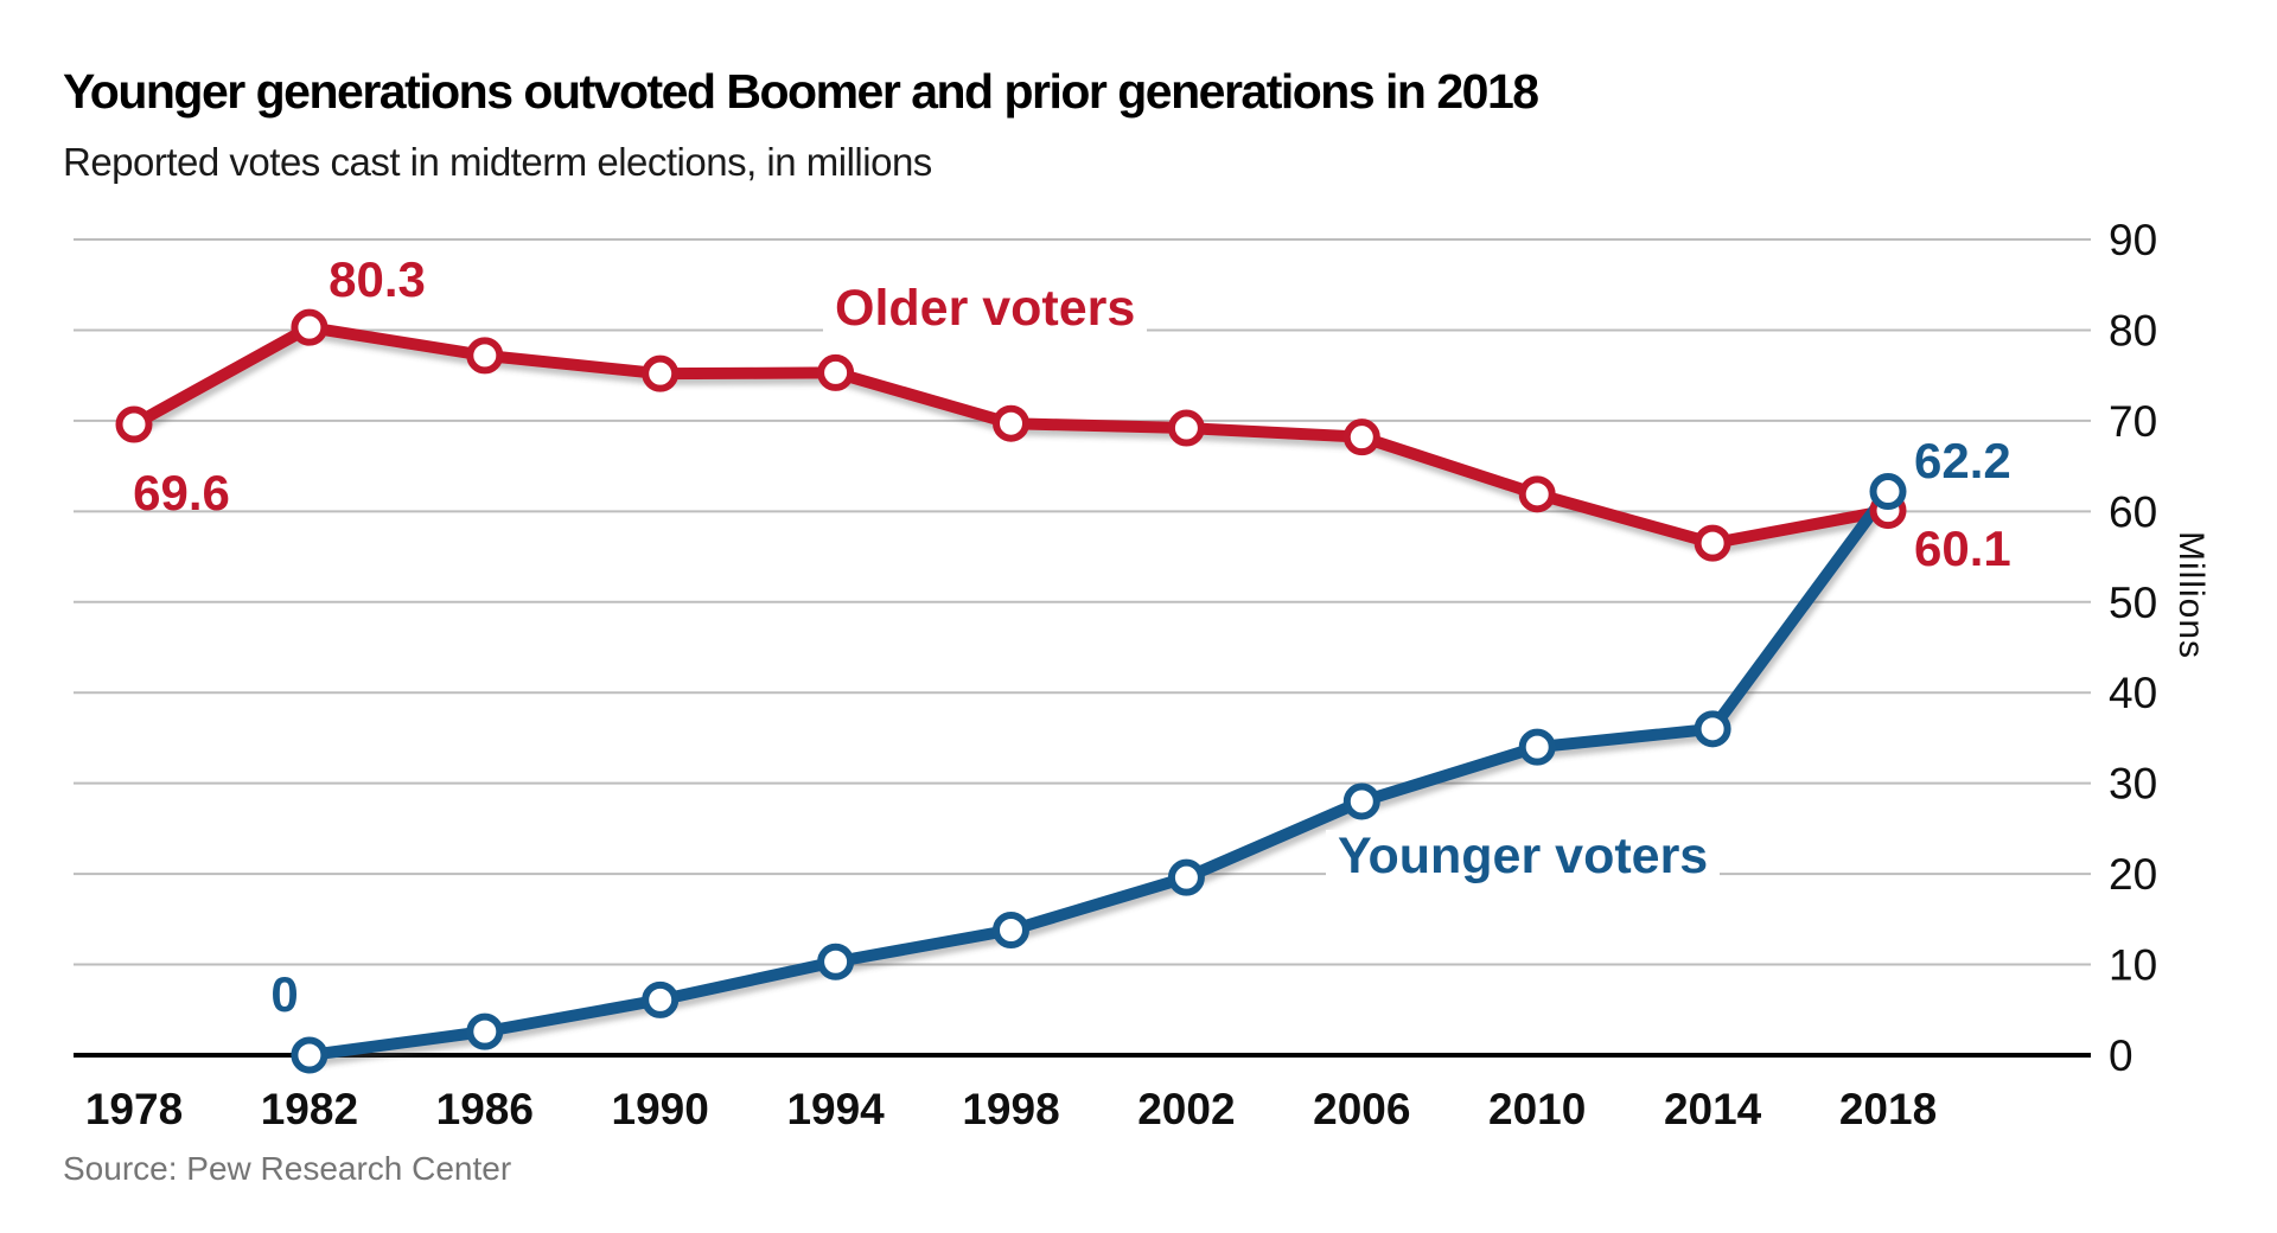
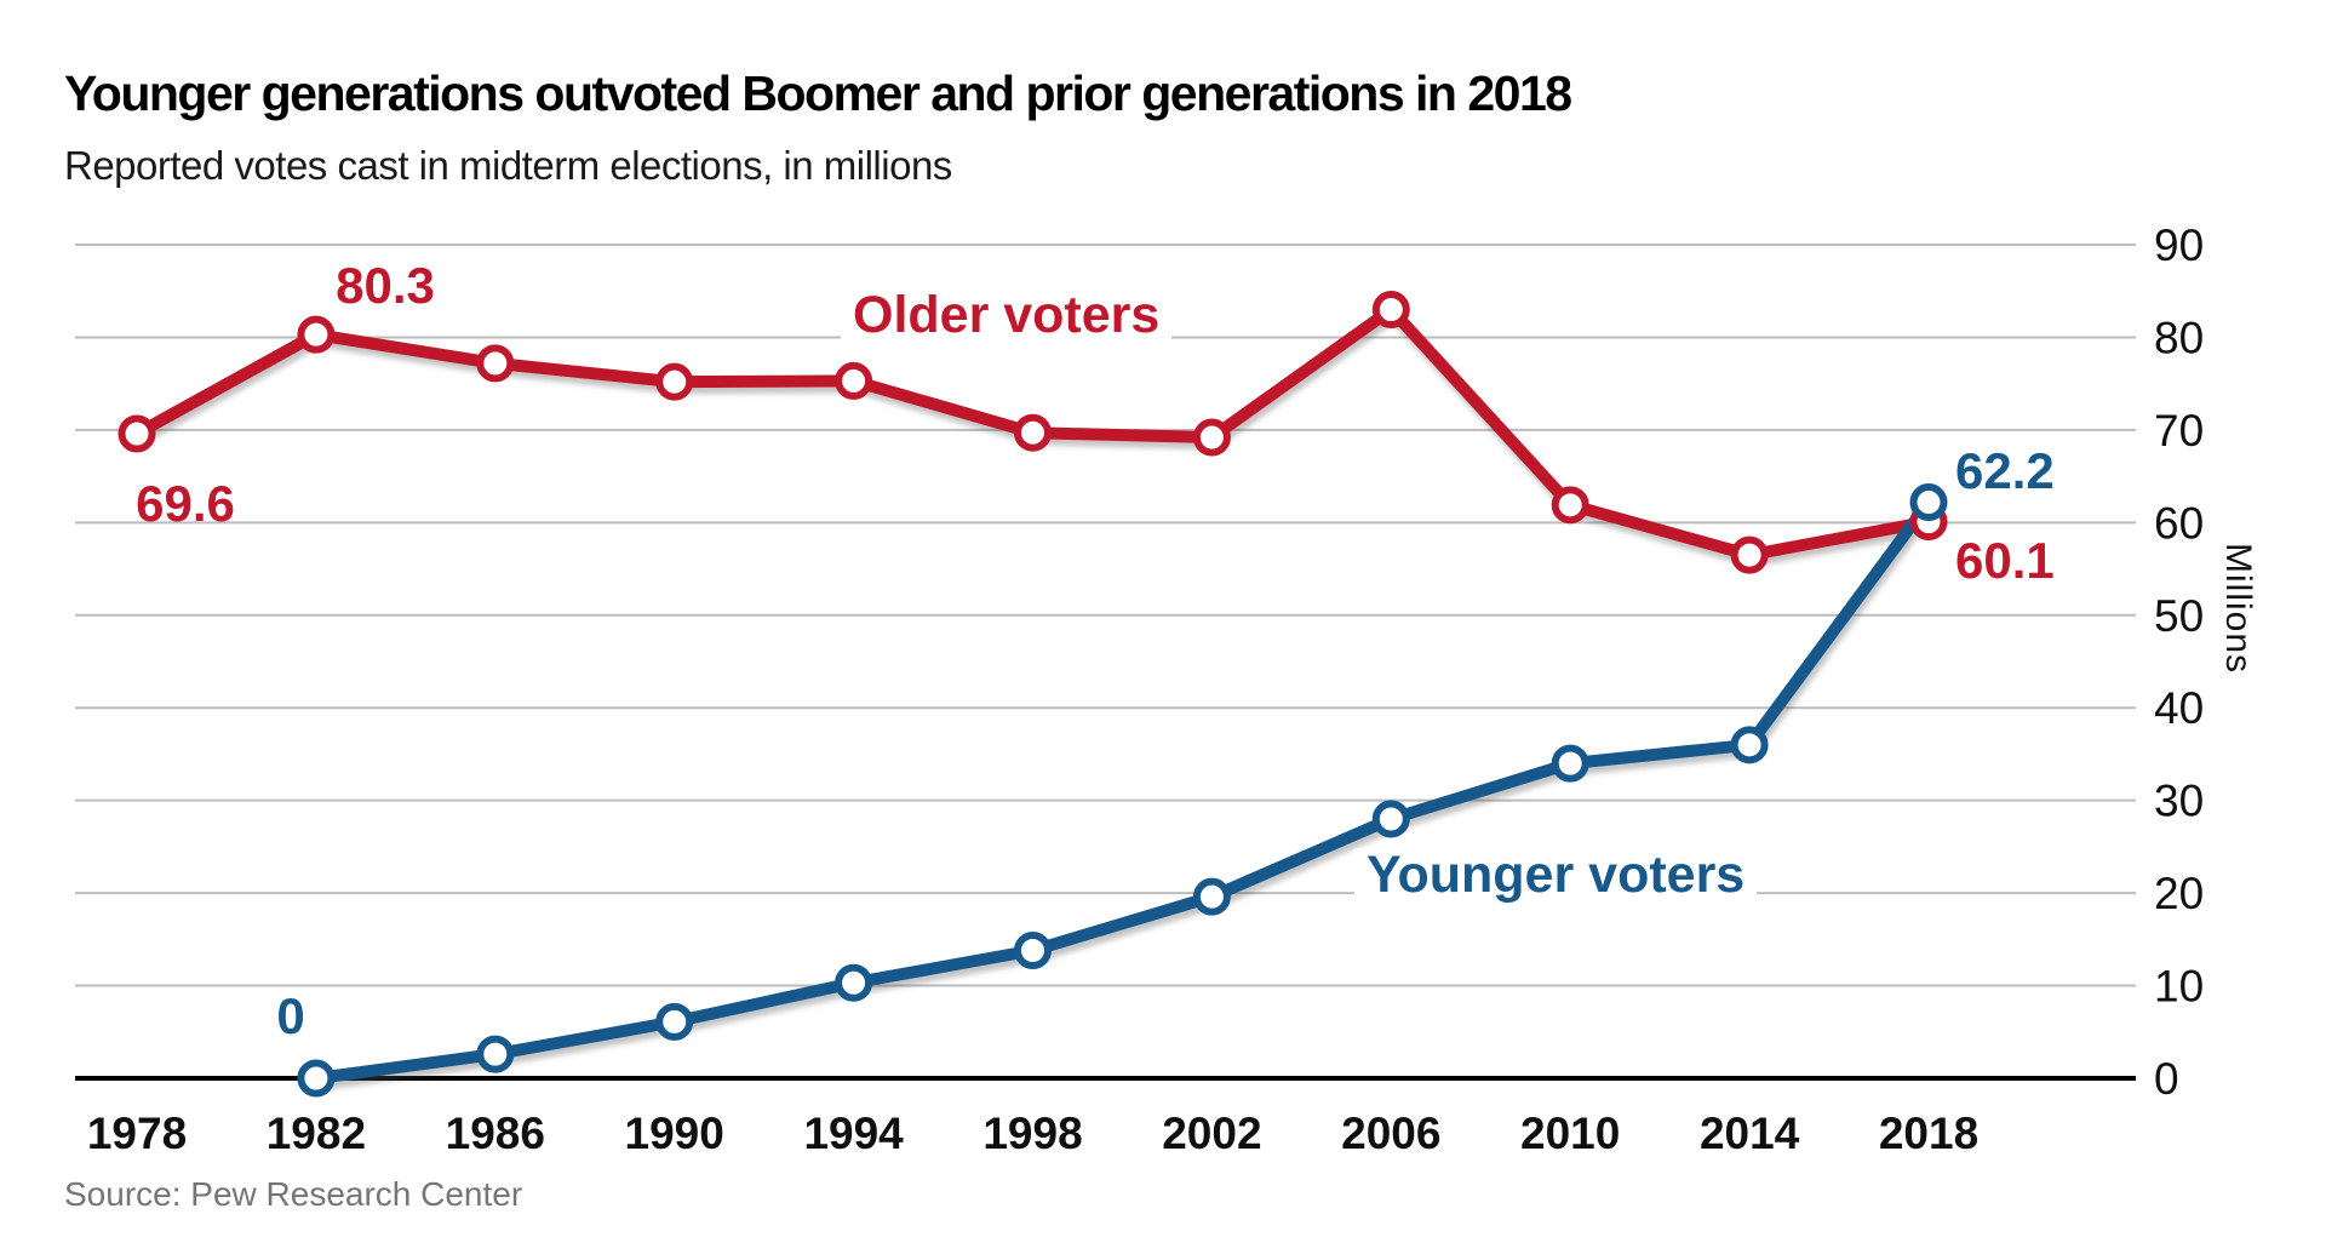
Older voters/2006: 68 -> 83
